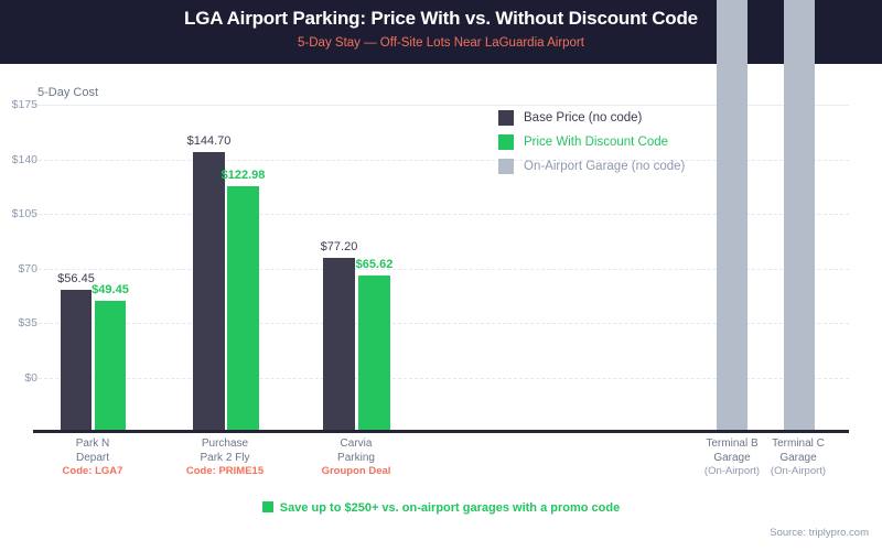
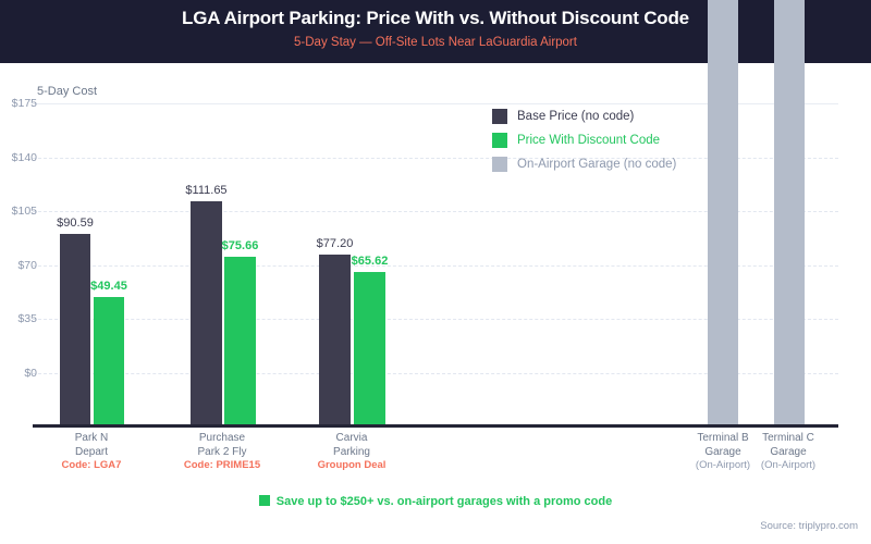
Base Price (no code)/Park N Depart: $56.45 -> $90.59
Base Price (no code)/Purchase Park 2 Fly: $144.70 -> $111.65
Price With Discount Code/Purchase Park 2 Fly: $122.98 -> $75.66
